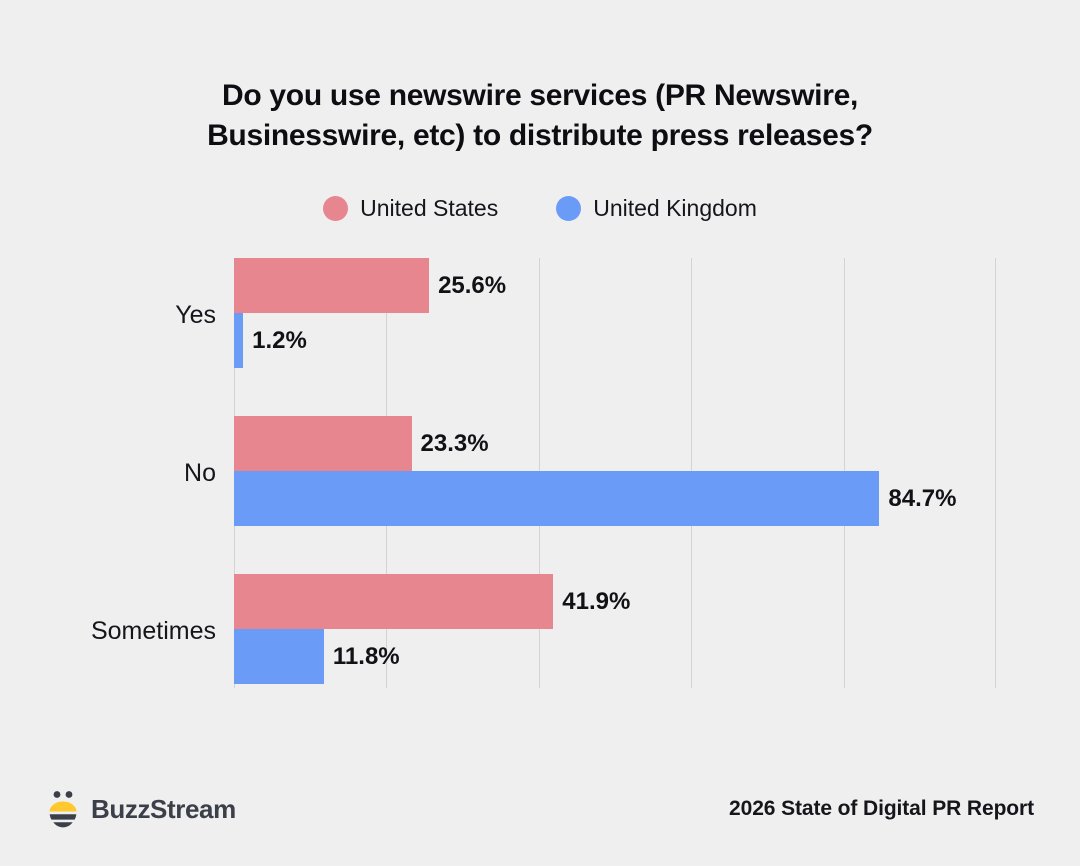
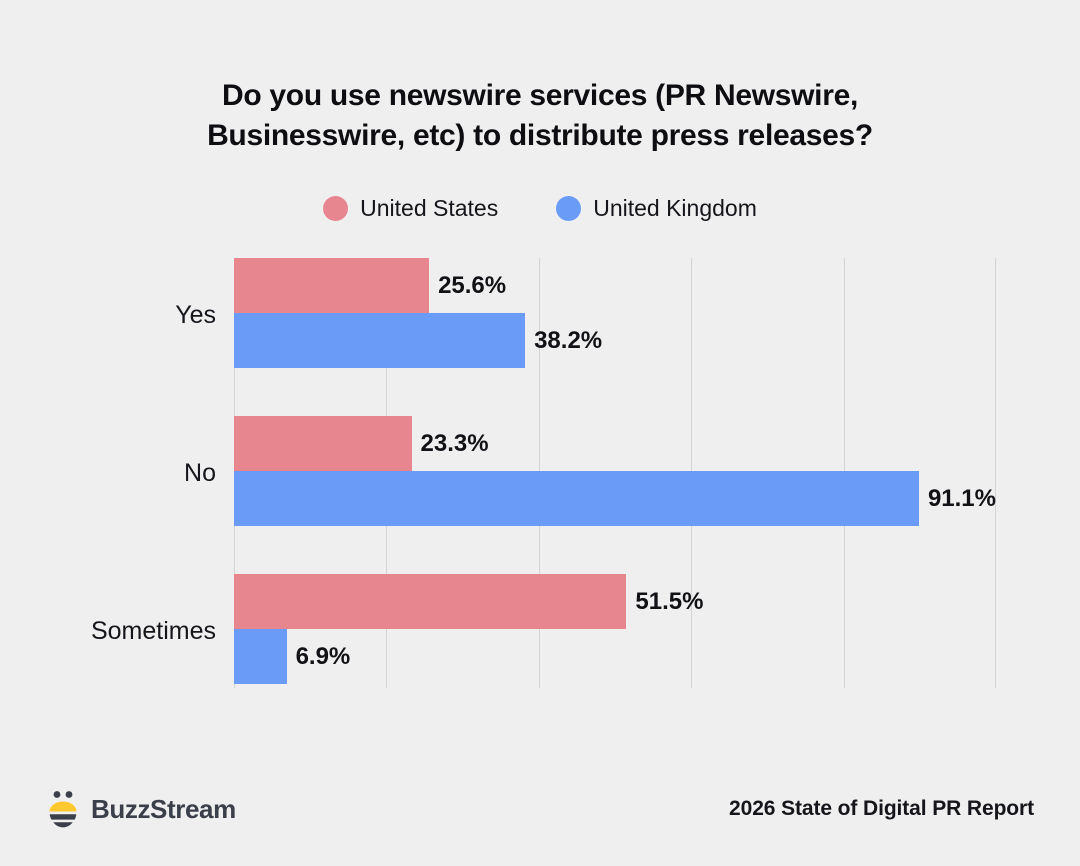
United Kingdom/Yes: 1.2% -> 38.2%
United Kingdom/No: 84.7% -> 91.1%
United States/Sometimes: 41.9% -> 51.5%
United Kingdom/Sometimes: 11.8% -> 6.9%
